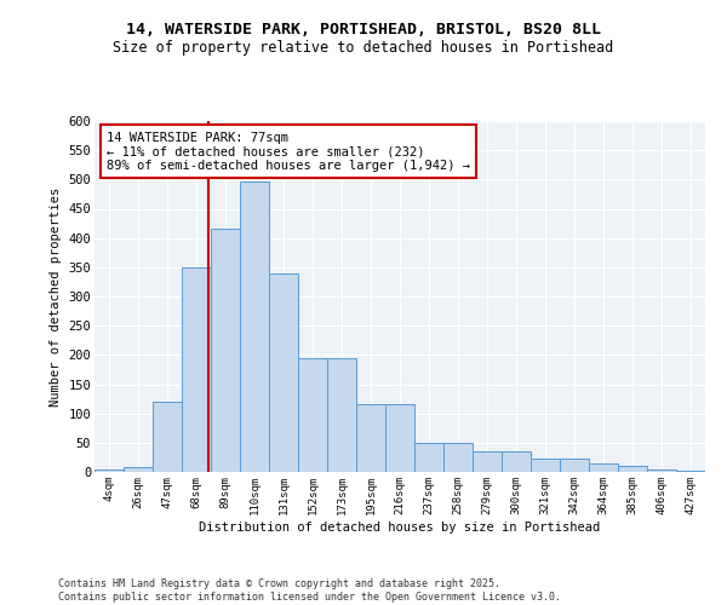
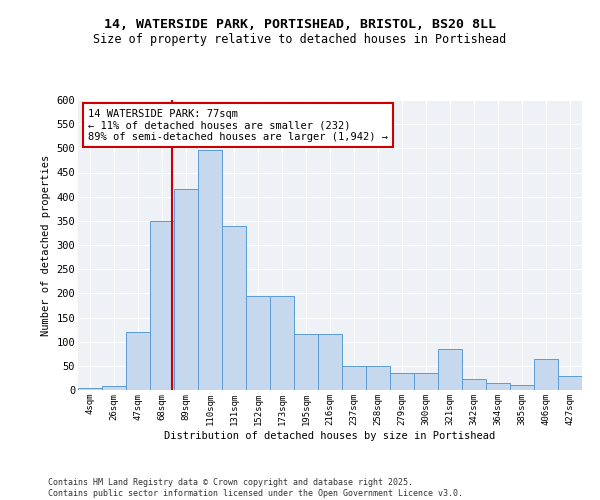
321sqm: 22 -> 85
406sqm: 4 -> 65
427sqm: 3 -> 30
